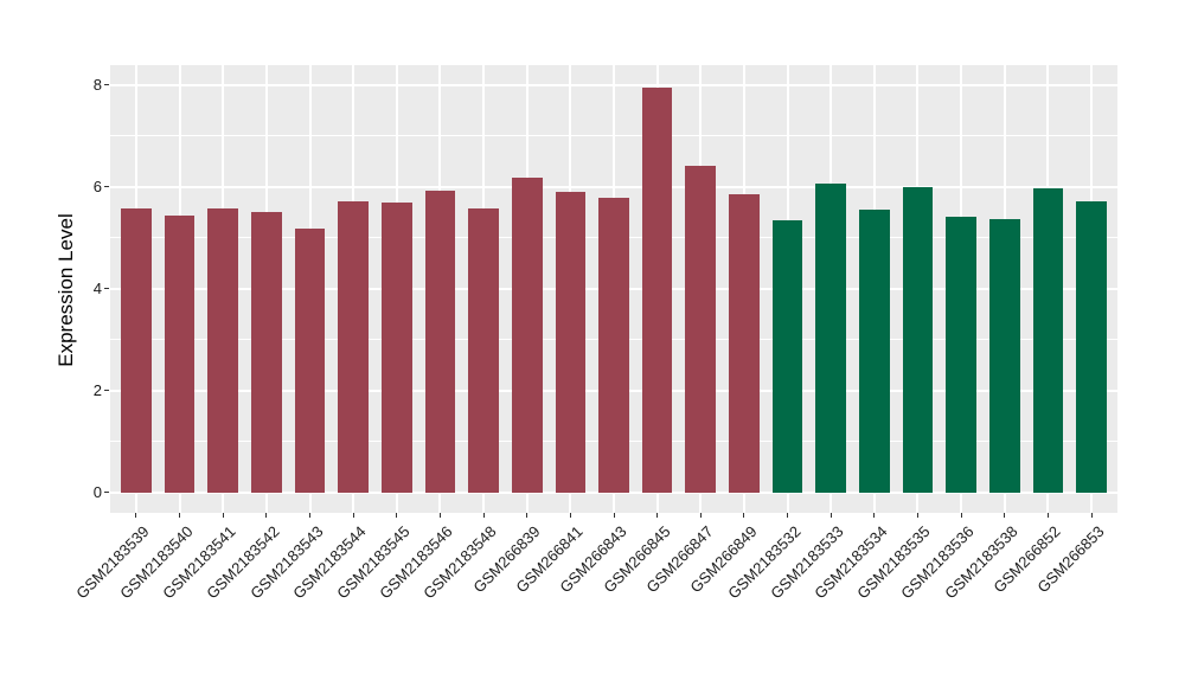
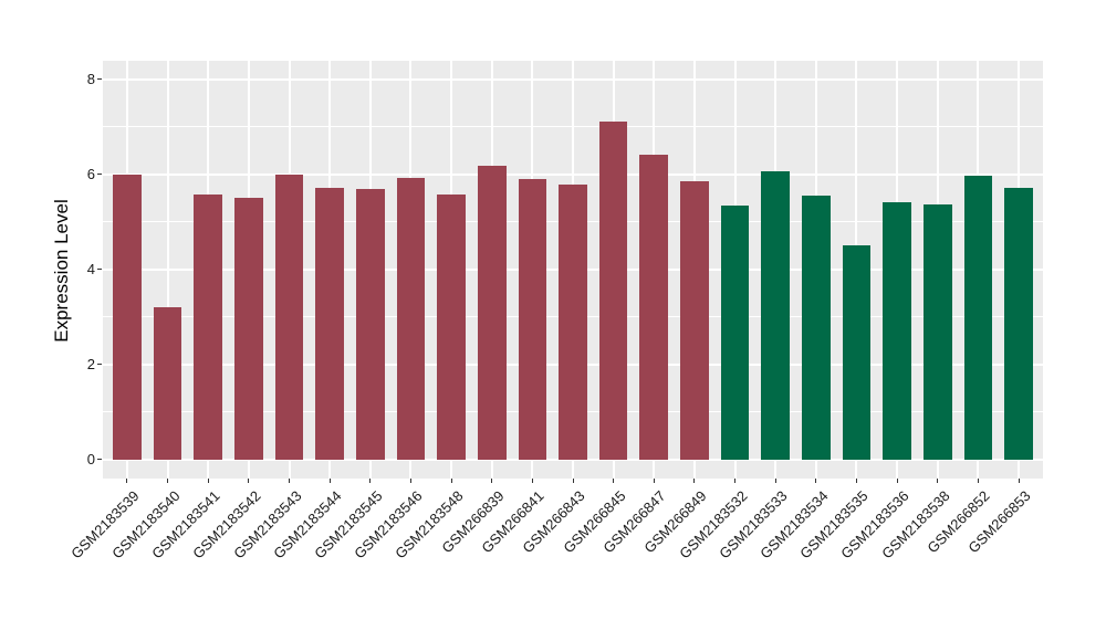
GSM2183539: 5.6 -> 6.0
GSM2183540: 5.4 -> 3.2
GSM2183543: 5.2 -> 6.0
GSM266845: 7.9 -> 7.1
GSM2183535: 6.0 -> 4.5
